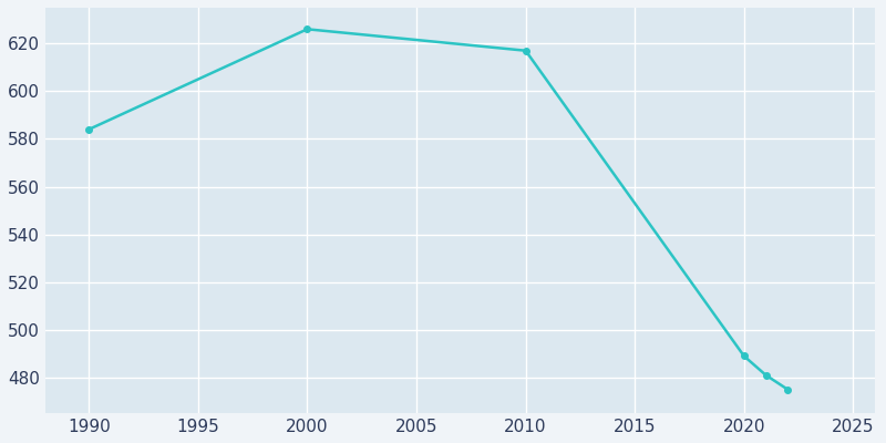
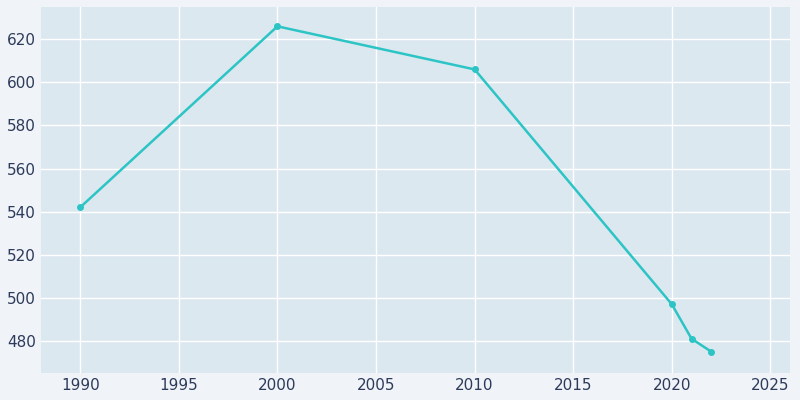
1990: 584 -> 542
2010: 617 -> 606
2020: 489 -> 497
